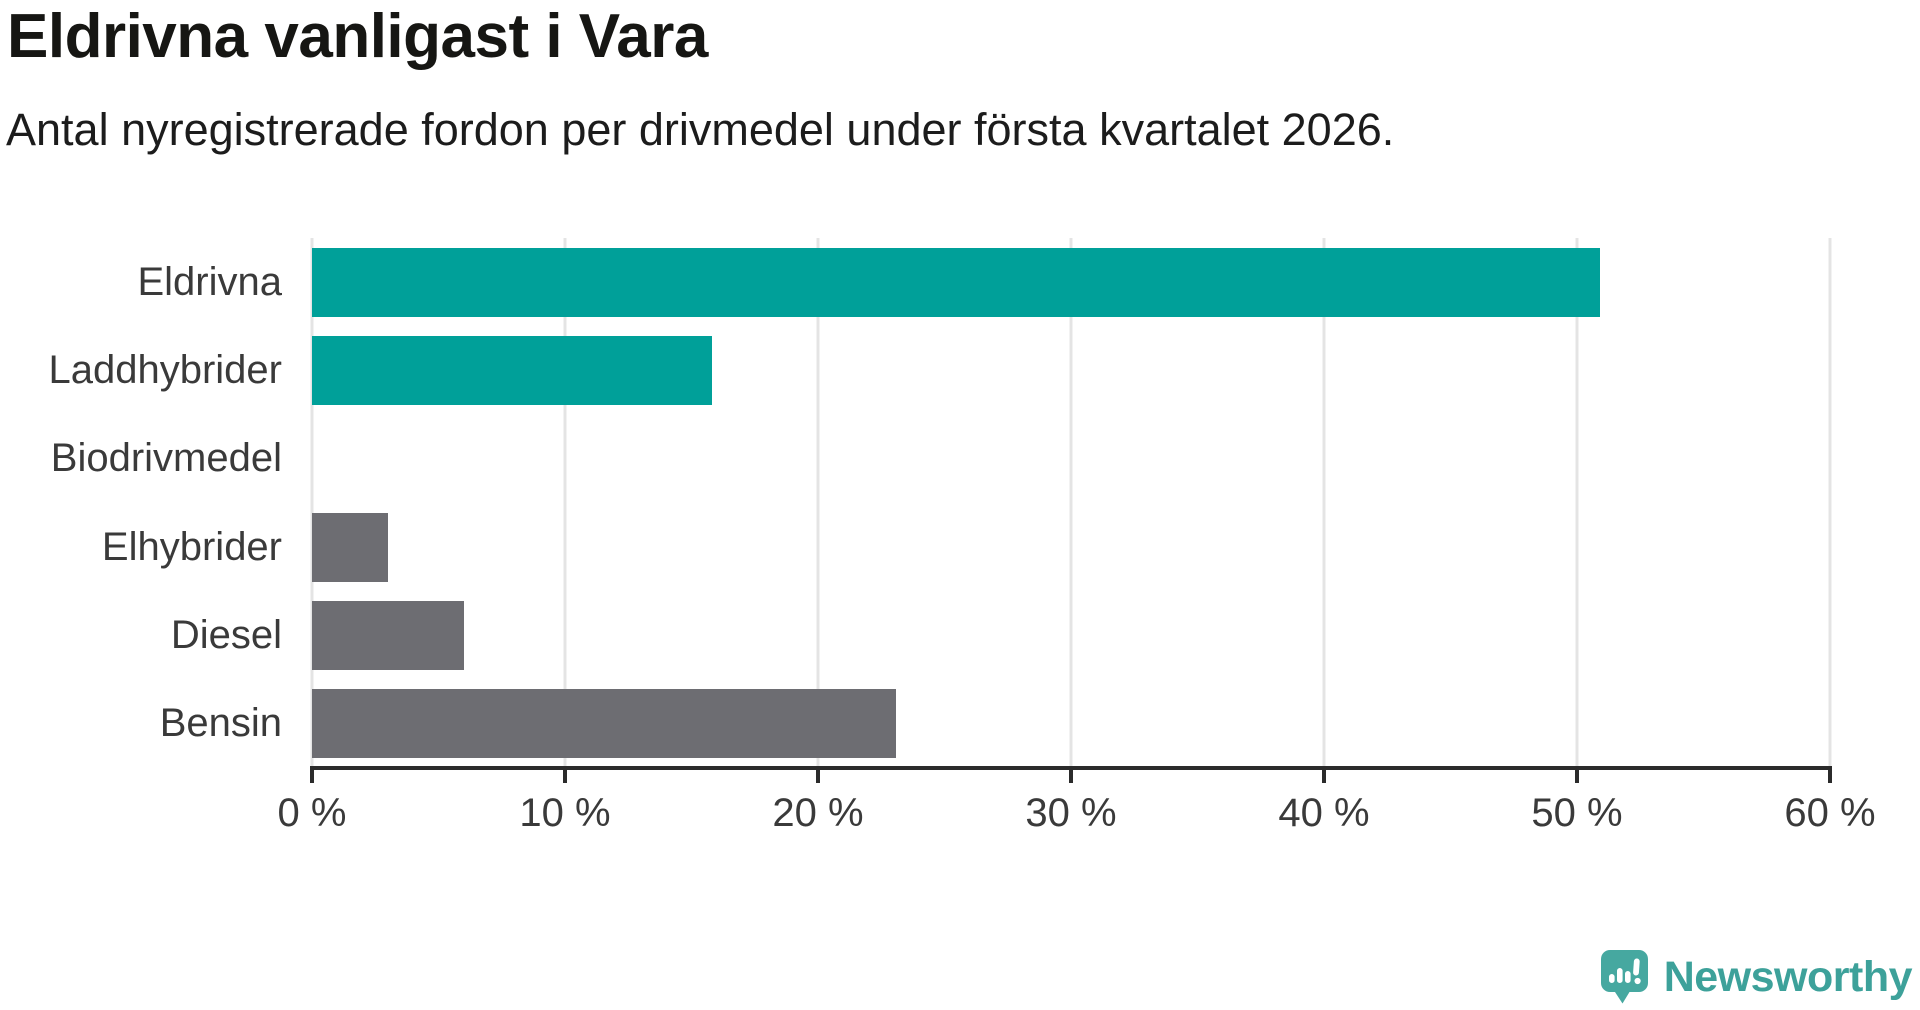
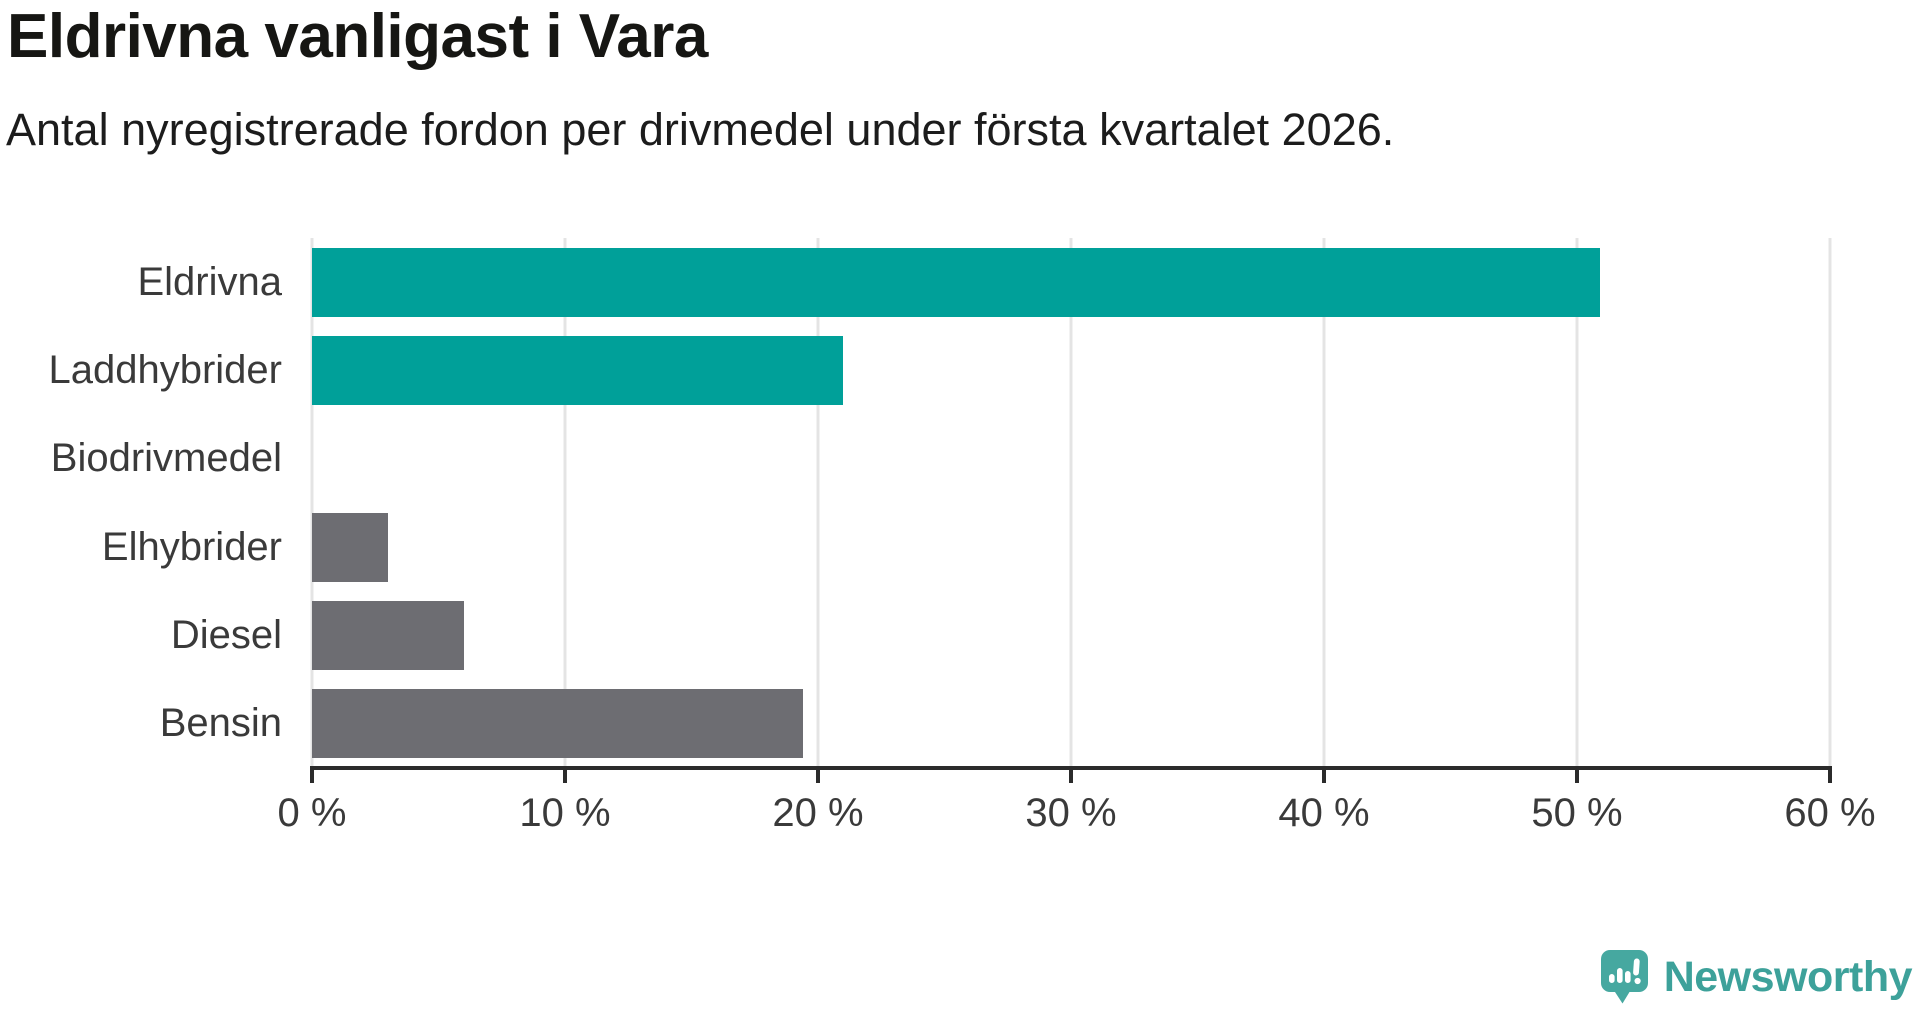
Laddhybrider: 15.8% -> 21.0%
Bensin: 23.1% -> 19.4%
